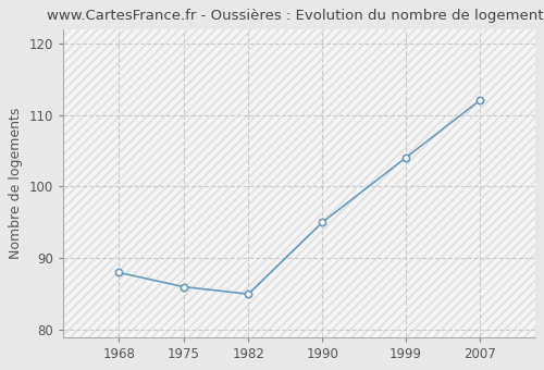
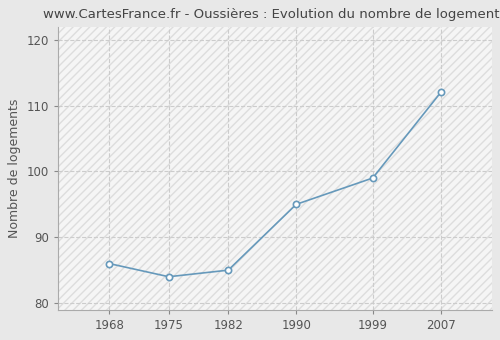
1968: 88 -> 86
1975: 86 -> 84
1999: 104 -> 99
